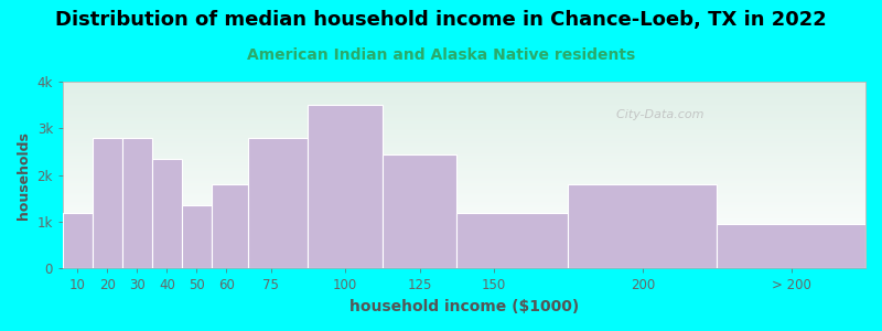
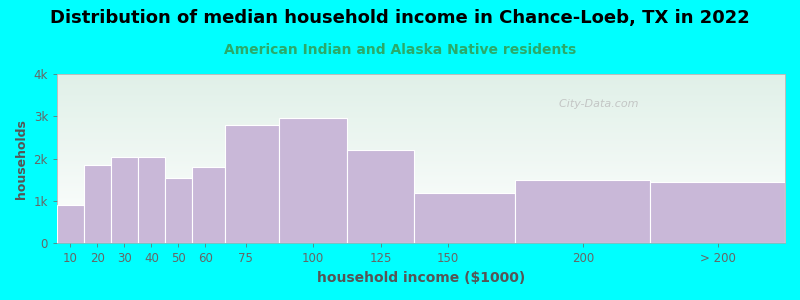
10: 1.20k -> 0.90k
20: 2.80k -> 1.85k
30: 2.80k -> 2.05k
40: 2.35k -> 2.05k
50: 1.35k -> 1.55k
100: 3.50k -> 2.95k
125: 2.45k -> 2.20k
200: 1.80k -> 1.50k
> 200: 0.95k -> 1.45k
